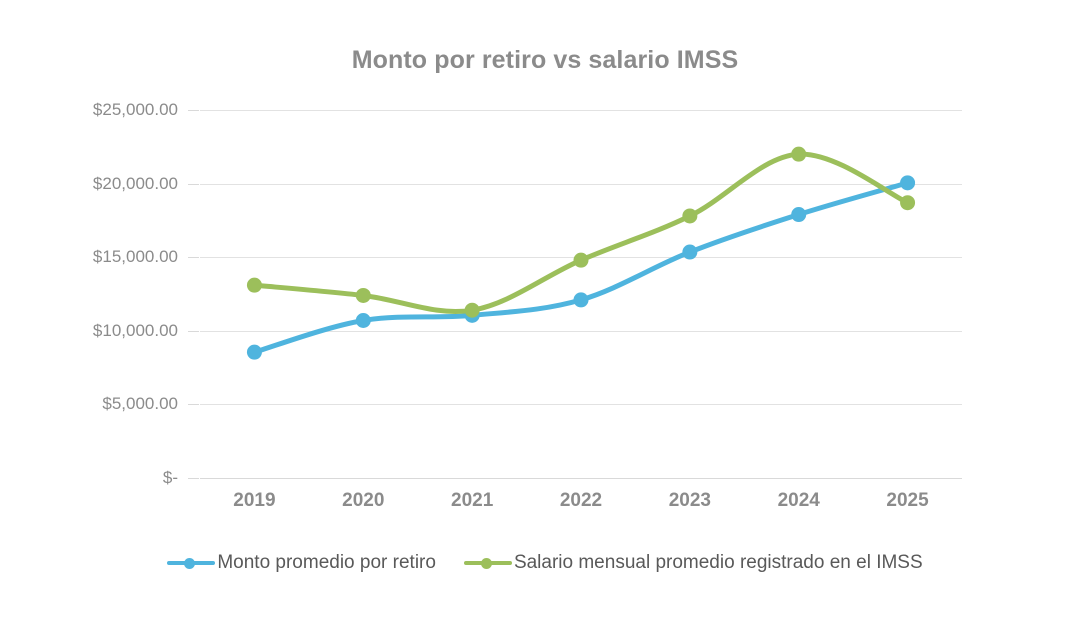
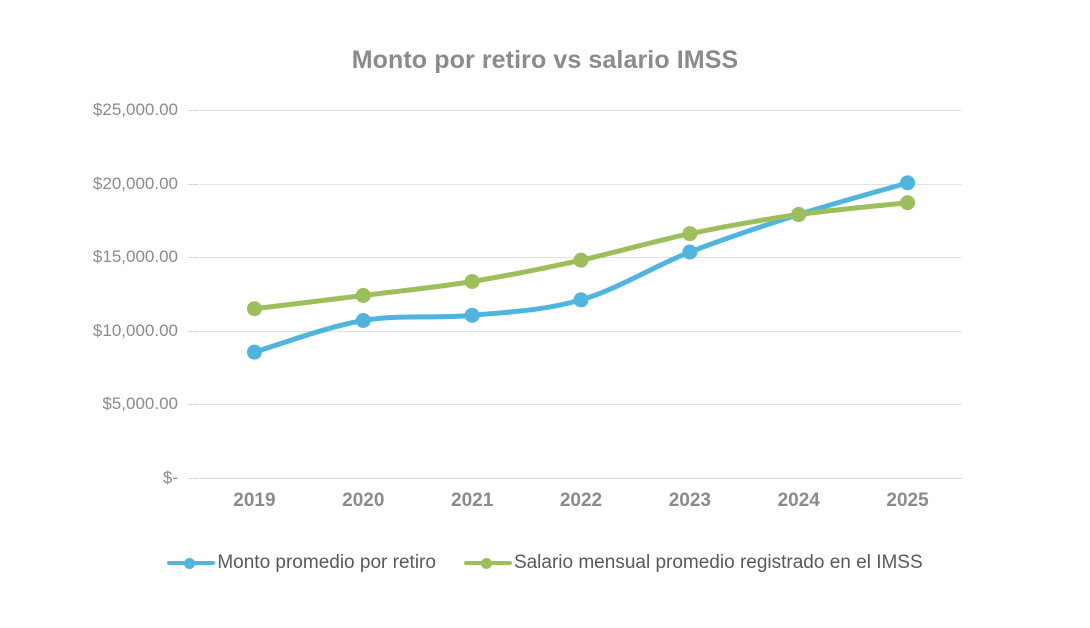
Salario mensual promedio registrado en el IMSS/2019: $13100 -> $11500
Salario mensual promedio registrado en el IMSS/2021: $11400 -> $13400
Salario mensual promedio registrado en el IMSS/2023: $17800 -> $16600
Salario mensual promedio registrado en el IMSS/2024: $22000 -> $17900
